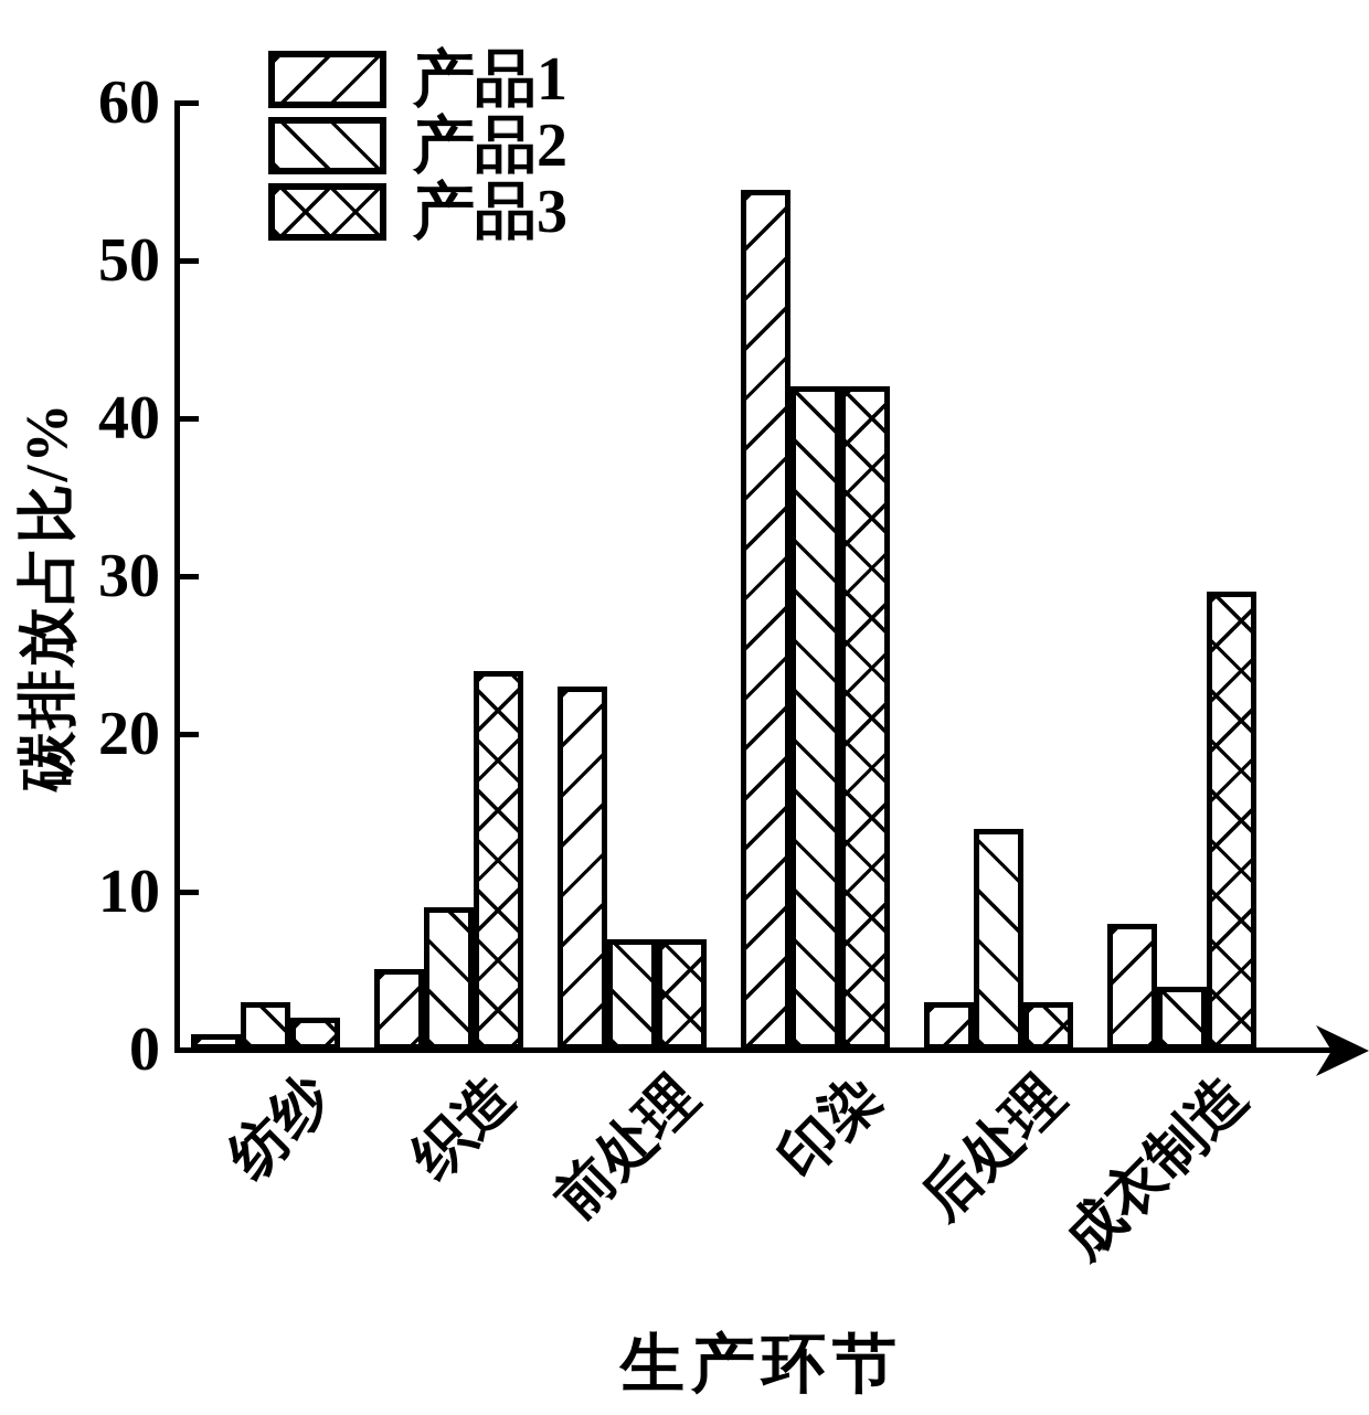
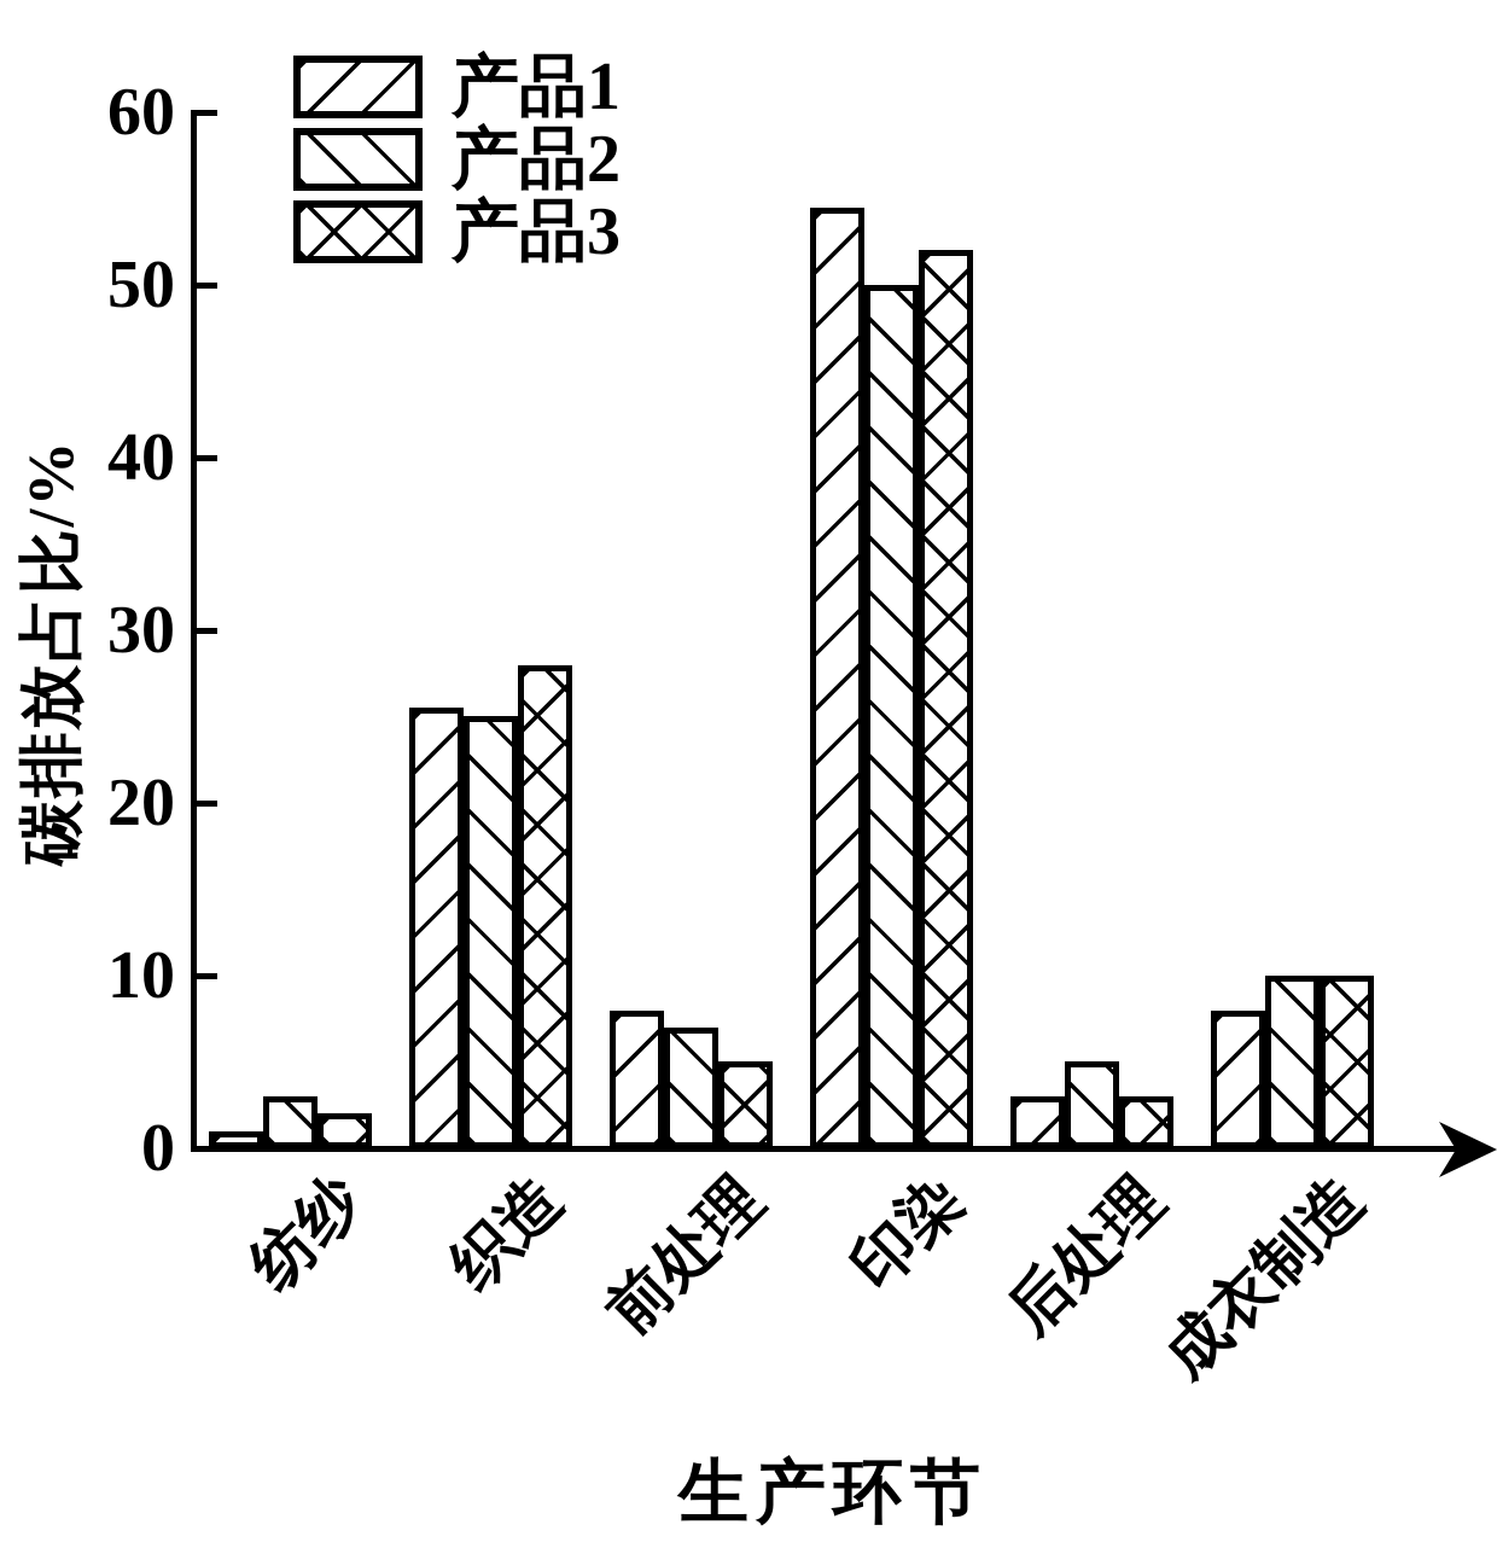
产品1/织造: 5.1 -> 25.5
产品2/织造: 9 -> 25
产品3/织造: 24 -> 28
产品1/前处理: 23.0 -> 8.0
产品3/前处理: 7 -> 5
产品2/印染: 42 -> 50
产品3/印染: 42 -> 52
产品2/后处理: 14 -> 5
产品2/成衣制造: 4 -> 10
产品3/成衣制造: 29 -> 10
